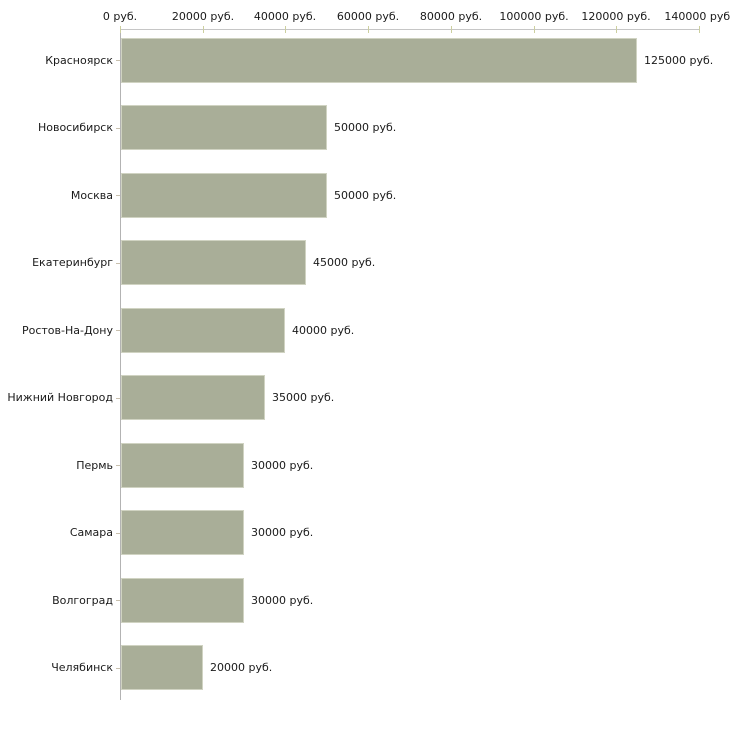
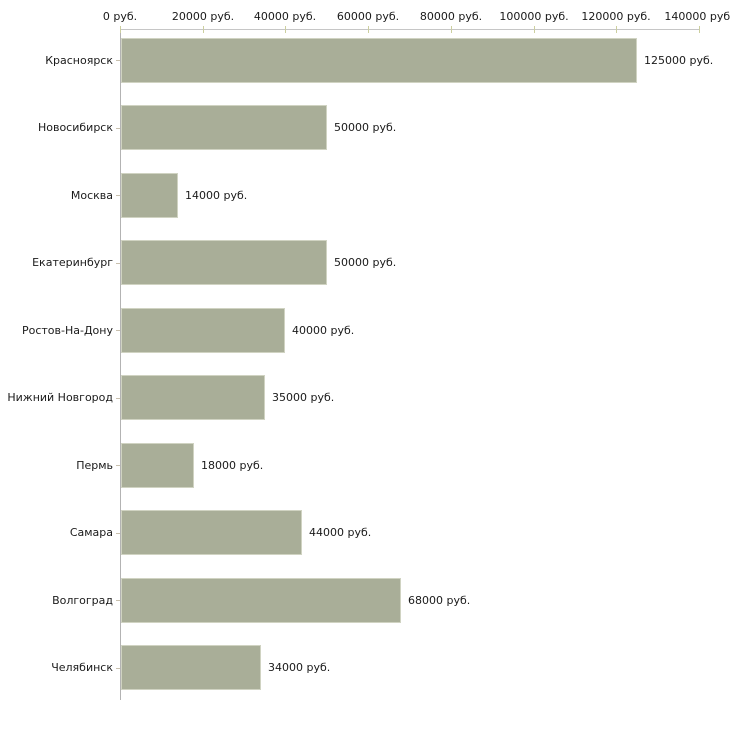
Москва: 50000 -> 14000
Екатеринбург: 45000 -> 50000
Пермь: 30000 -> 18000
Самара: 30000 -> 44000
Волгоград: 30000 -> 68000
Челябинск: 20000 -> 34000
